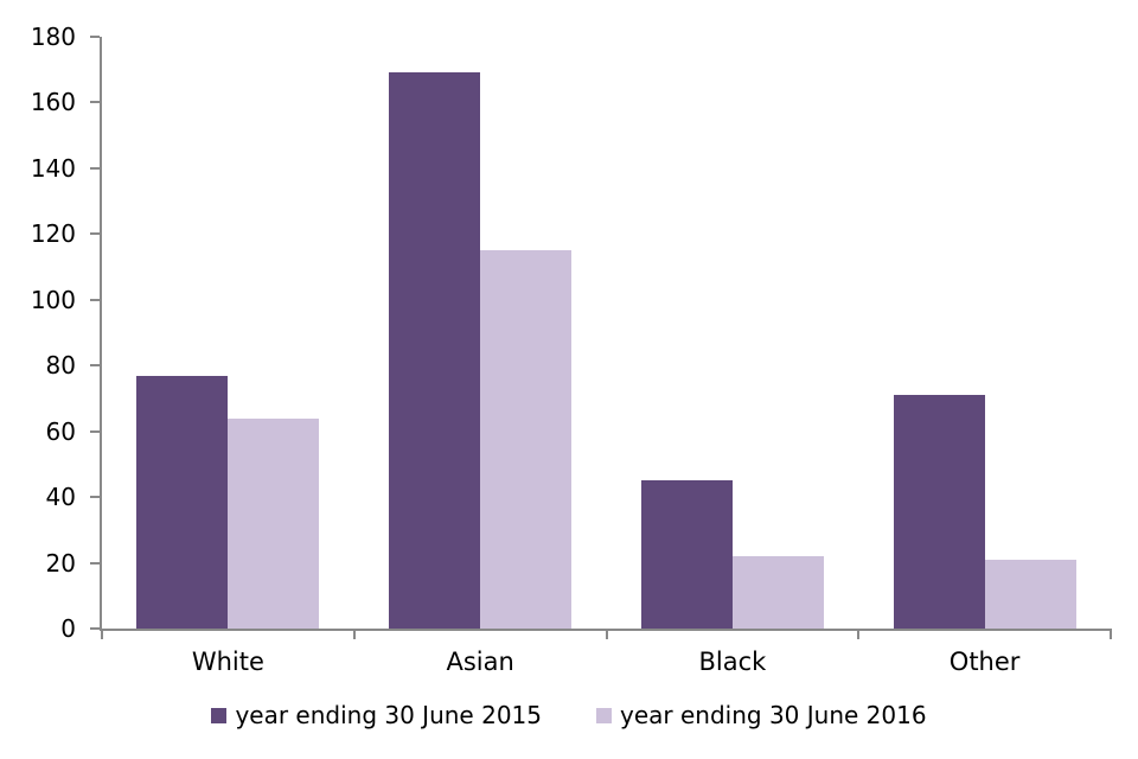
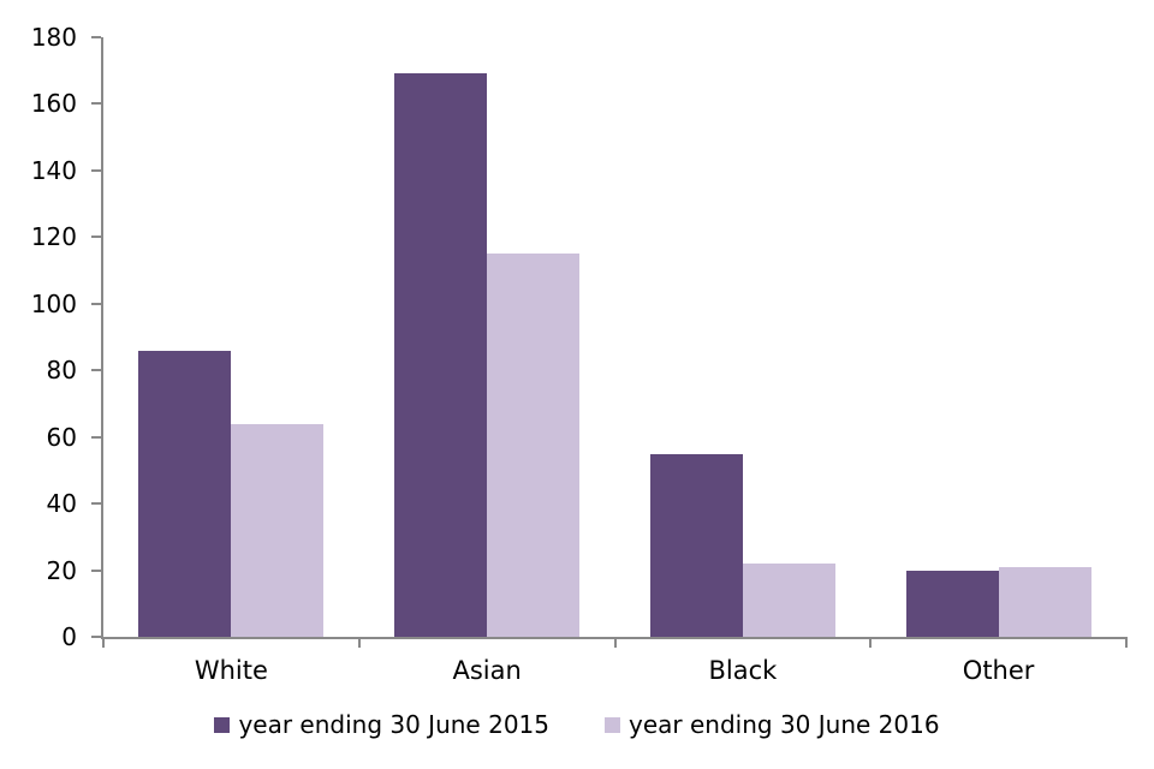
year ending 30 June 2015/White: 77 -> 86
year ending 30 June 2015/Black: 45 -> 55
year ending 30 June 2015/Other: 71 -> 20
